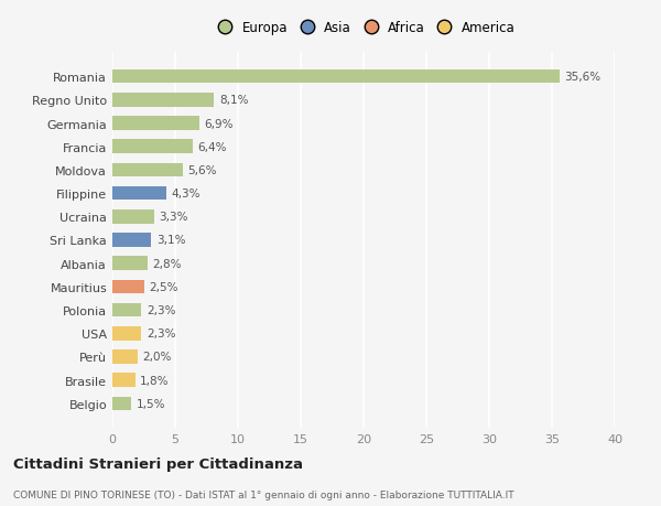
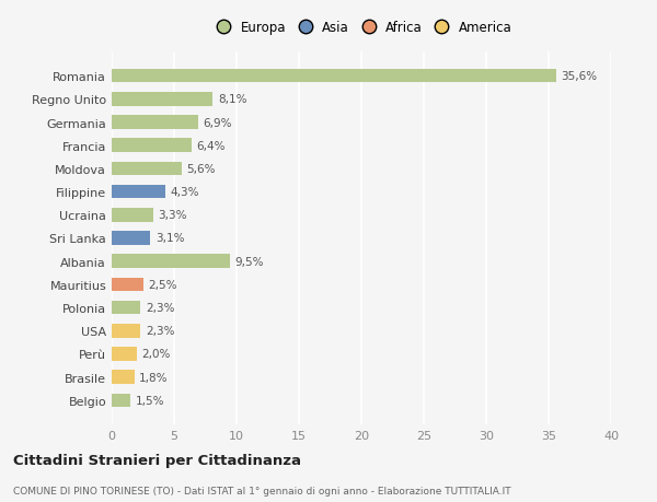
Albania: 2,8% -> 9,5%
